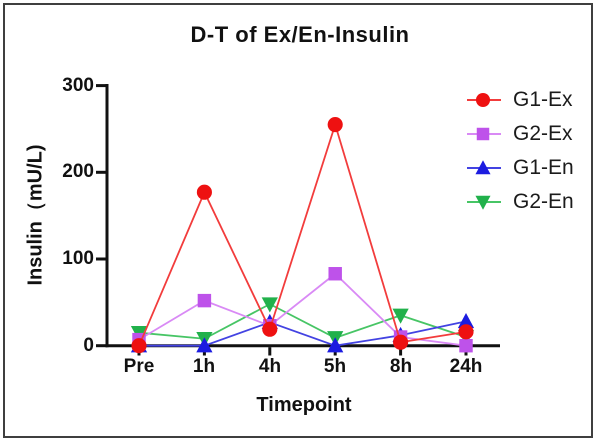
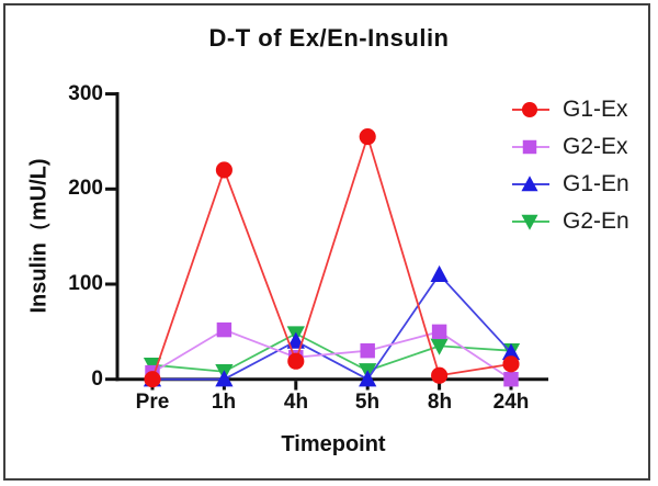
G1-Ex/1h: 180 -> 220
G1-En/4h: 30 -> 40
G2-Ex/5h: 80 -> 30
G2-Ex/8h: 10 -> 50
G1-En/8h: 10 -> 110
G2-En/24h: 10 -> 30
